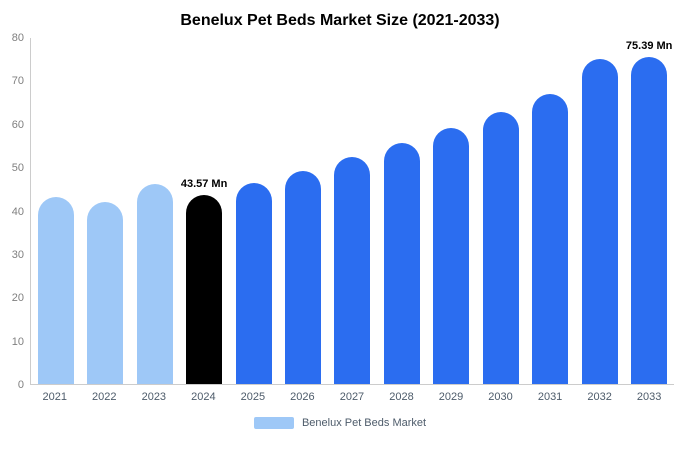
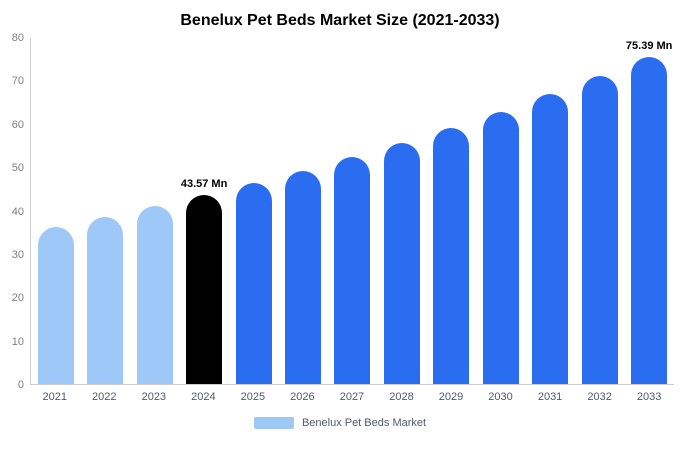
2021: 43 -> 36
2022: 42 -> 39
2023: 46 -> 41
2032: 75 -> 71
